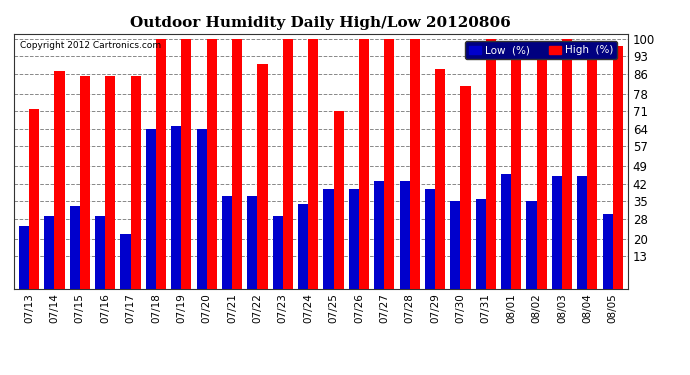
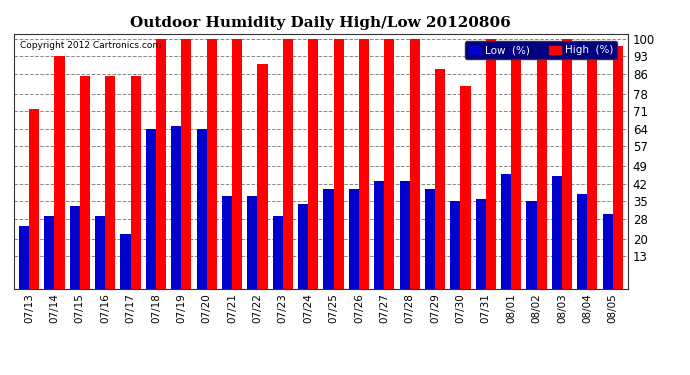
High (%)/07/14: 87 -> 93
High (%)/07/25: 71 -> 100
Low (%)/08/04: 45 -> 38
